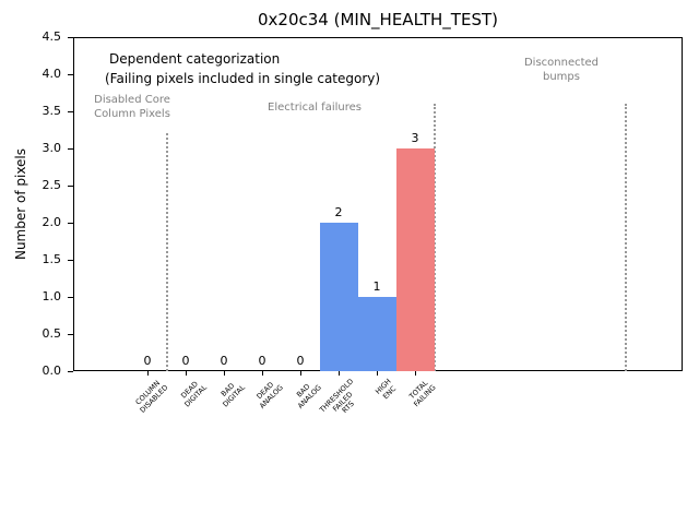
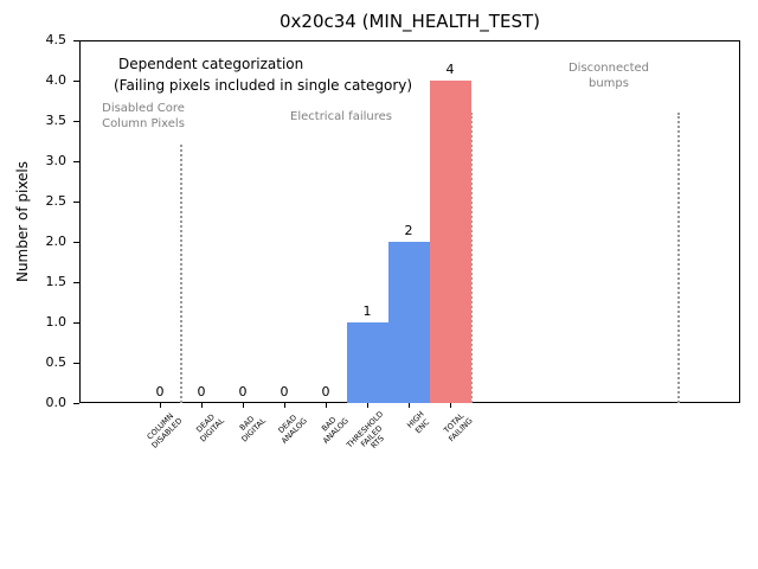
THRESHOLD FAILED RTS: 2 -> 1
HIGH ENC: 1 -> 2
TOTAL FAILING: 3 -> 4
